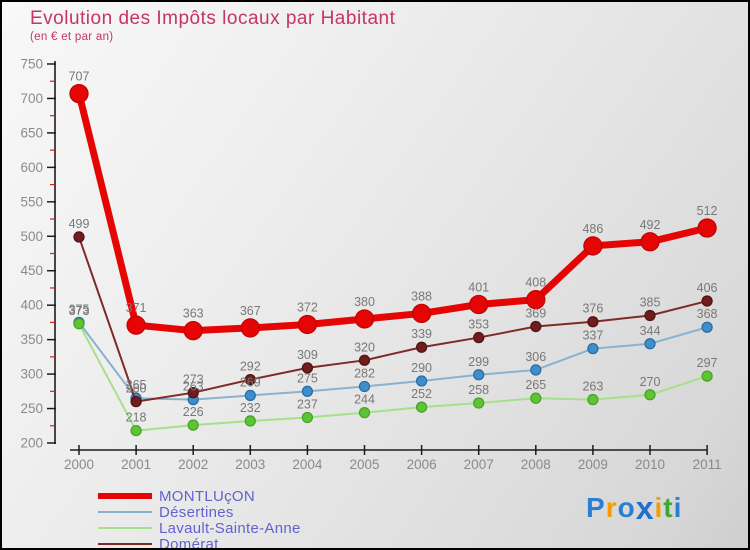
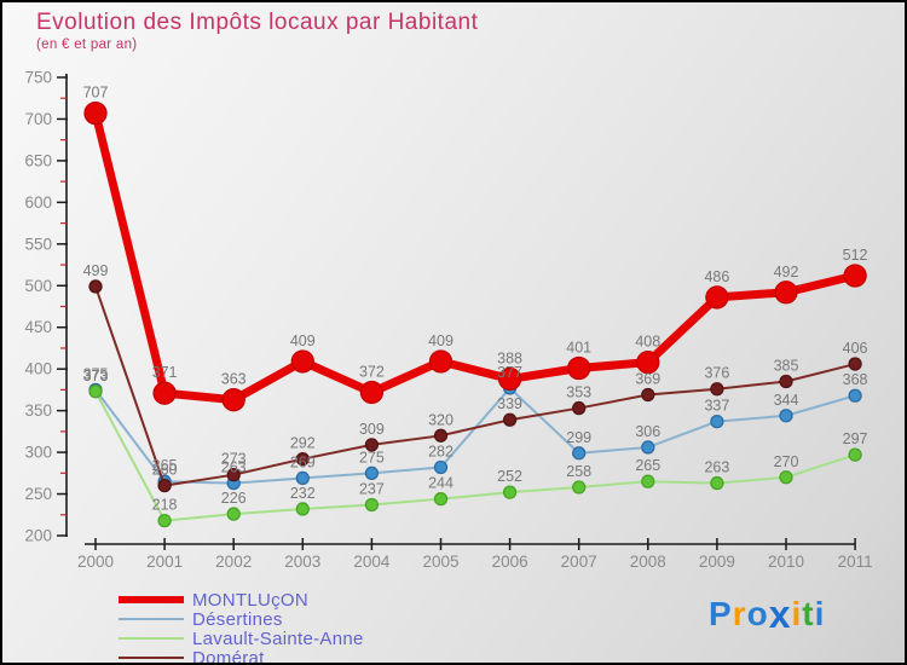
MONTLUçON/2003: 367 -> 409
MONTLUçON/2005: 380 -> 409
Désertines/2006: 290 -> 377
